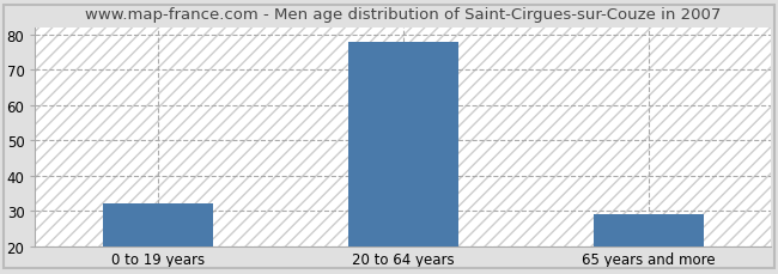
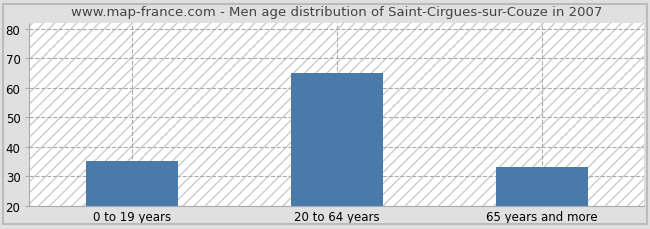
0 to 19 years: 32 -> 35
20 to 64 years: 78 -> 65
65 years and more: 29 -> 33
